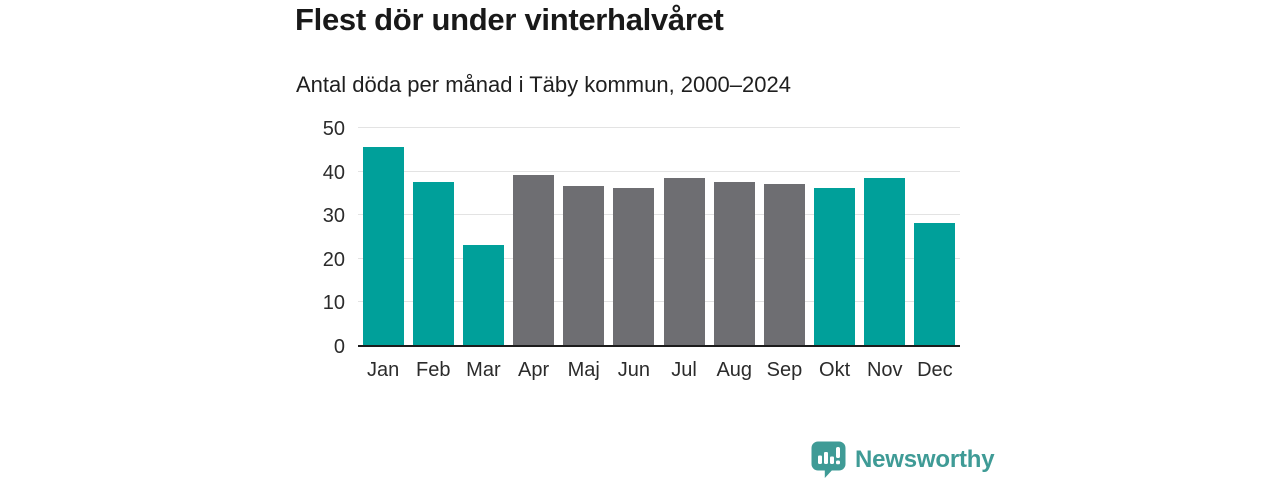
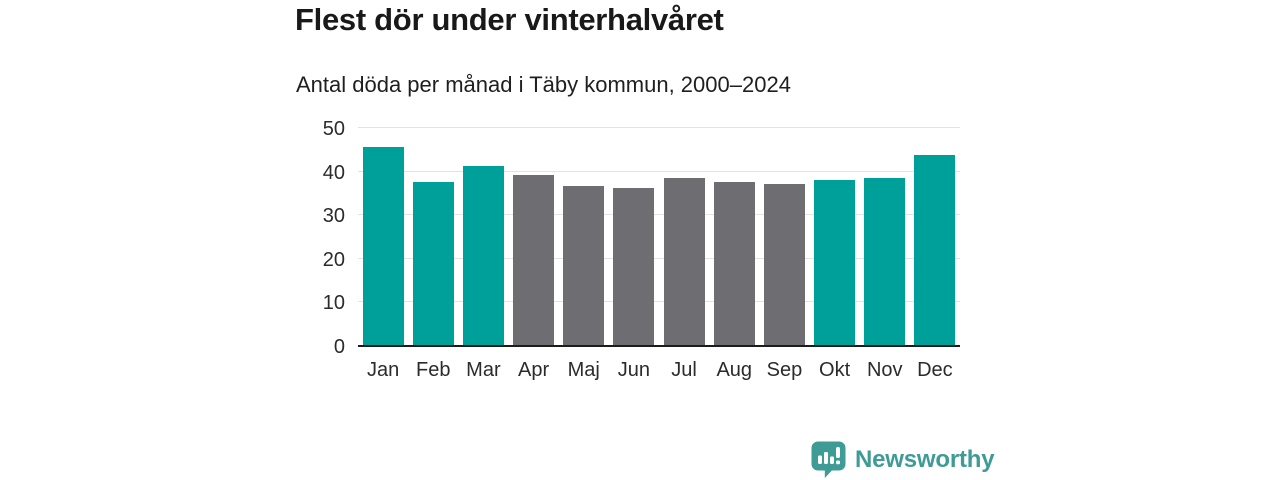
Mar: 23 -> 41
Okt: 36 -> 38
Dec: 28 -> 44
